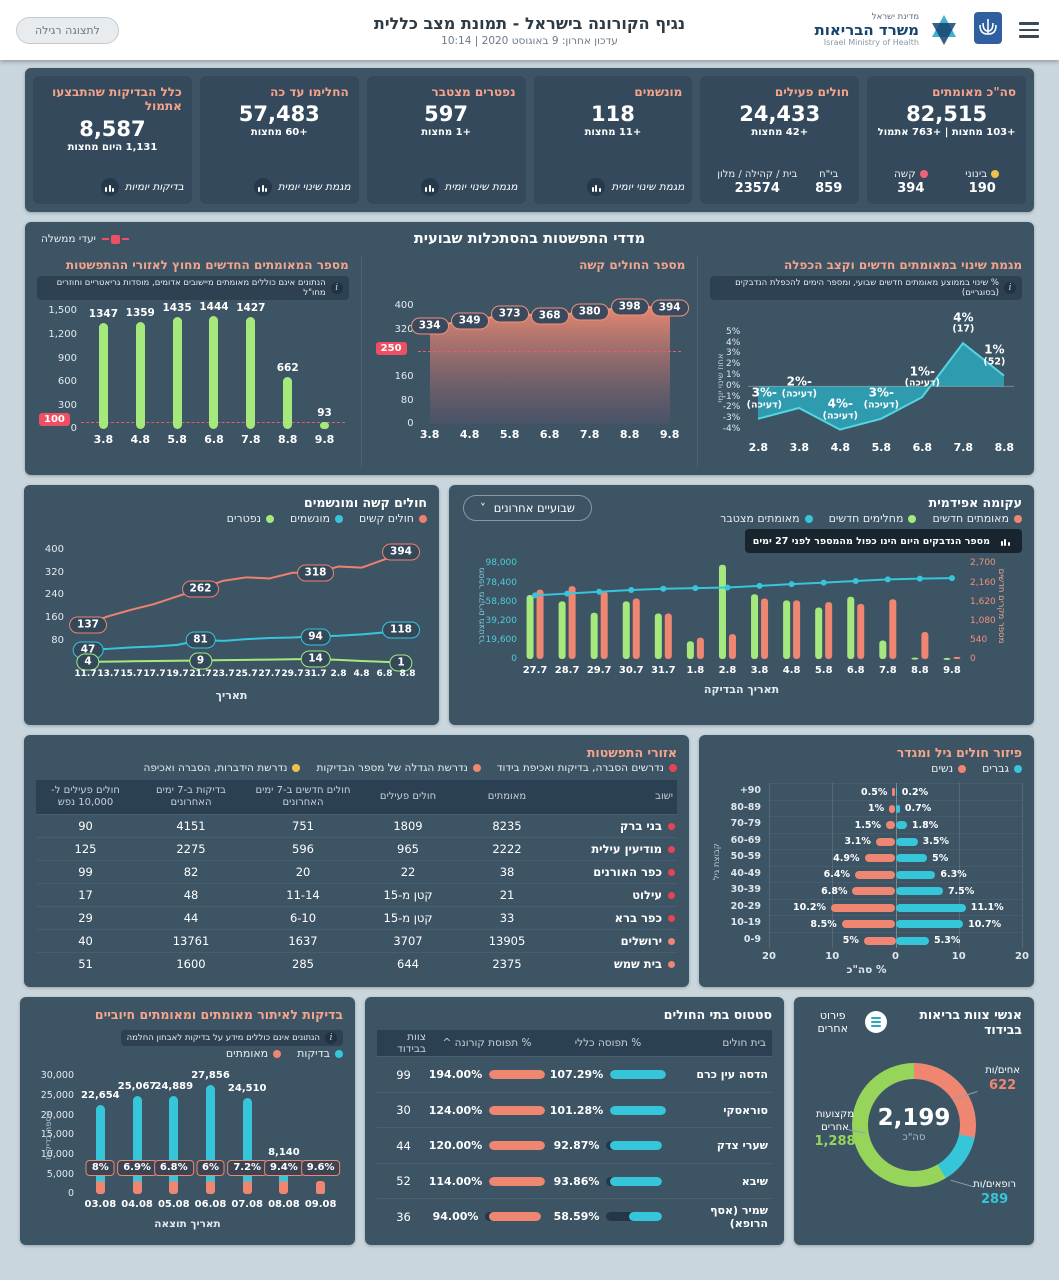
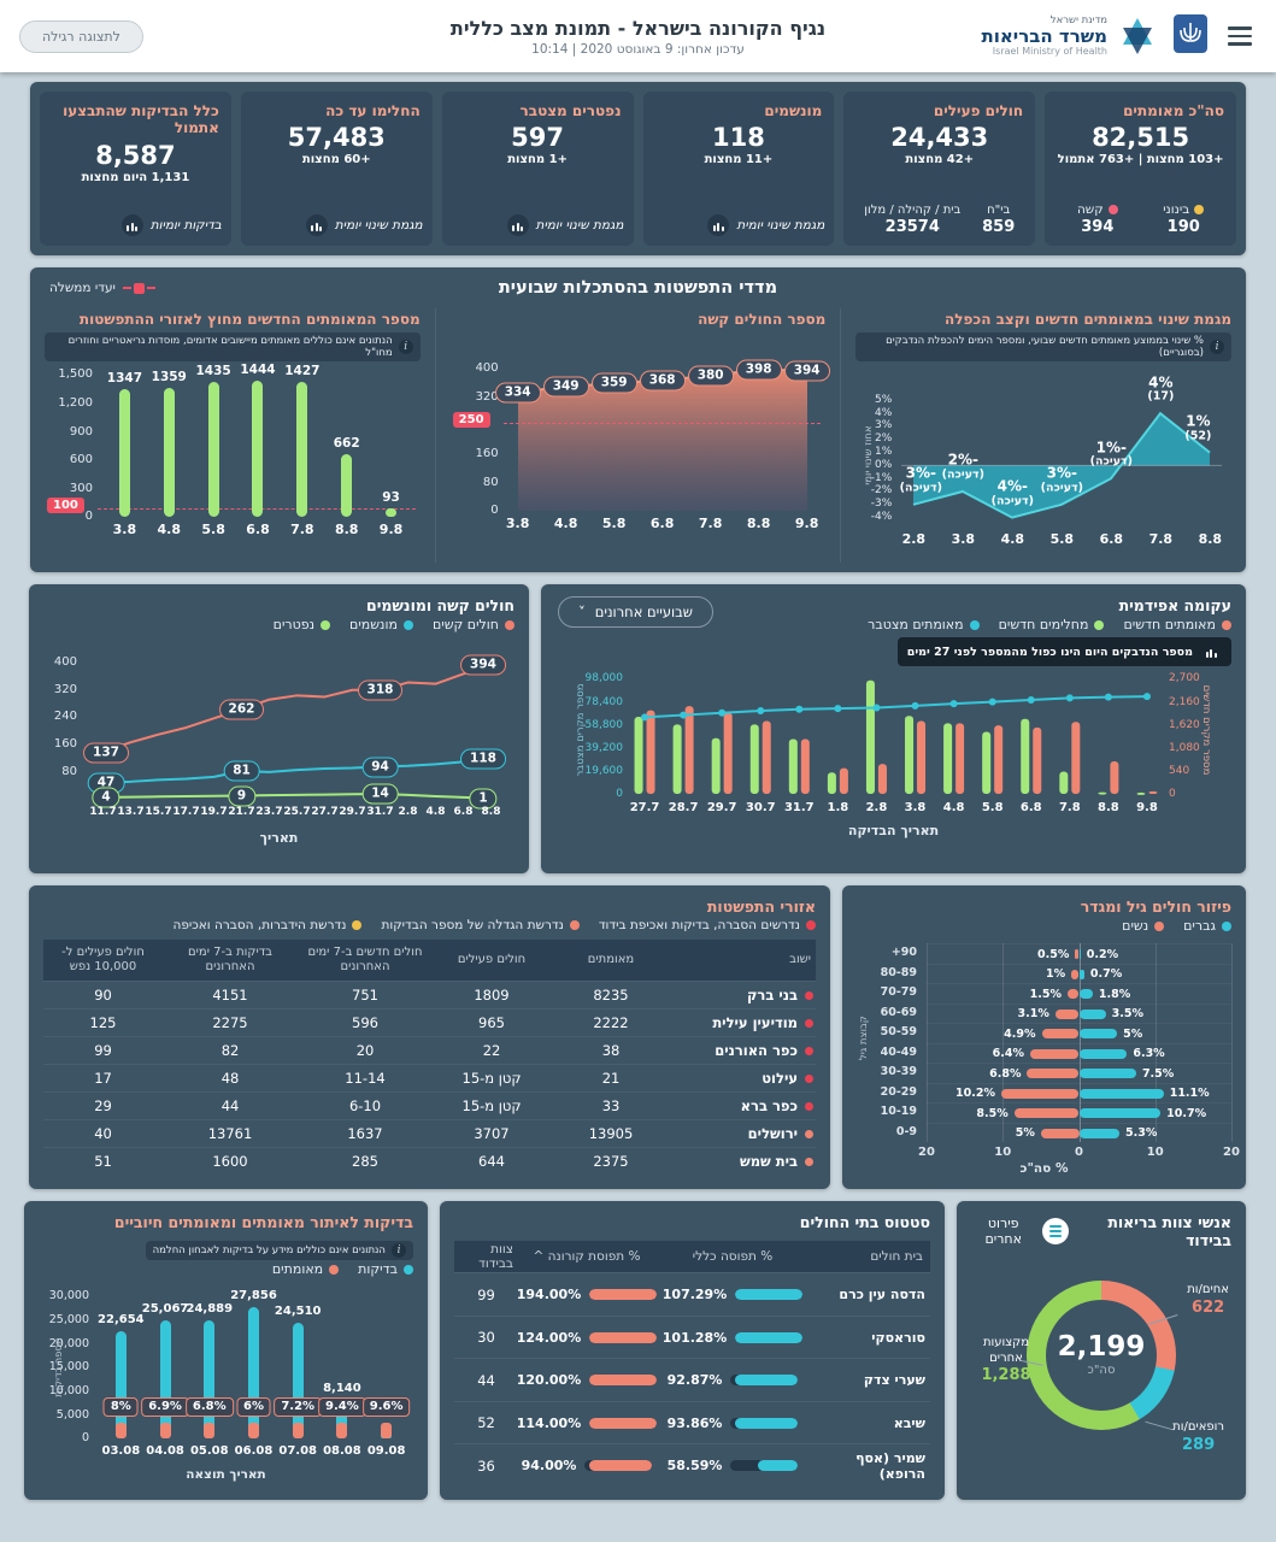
מספר החולים קשה/5.8: 373 -> 359
